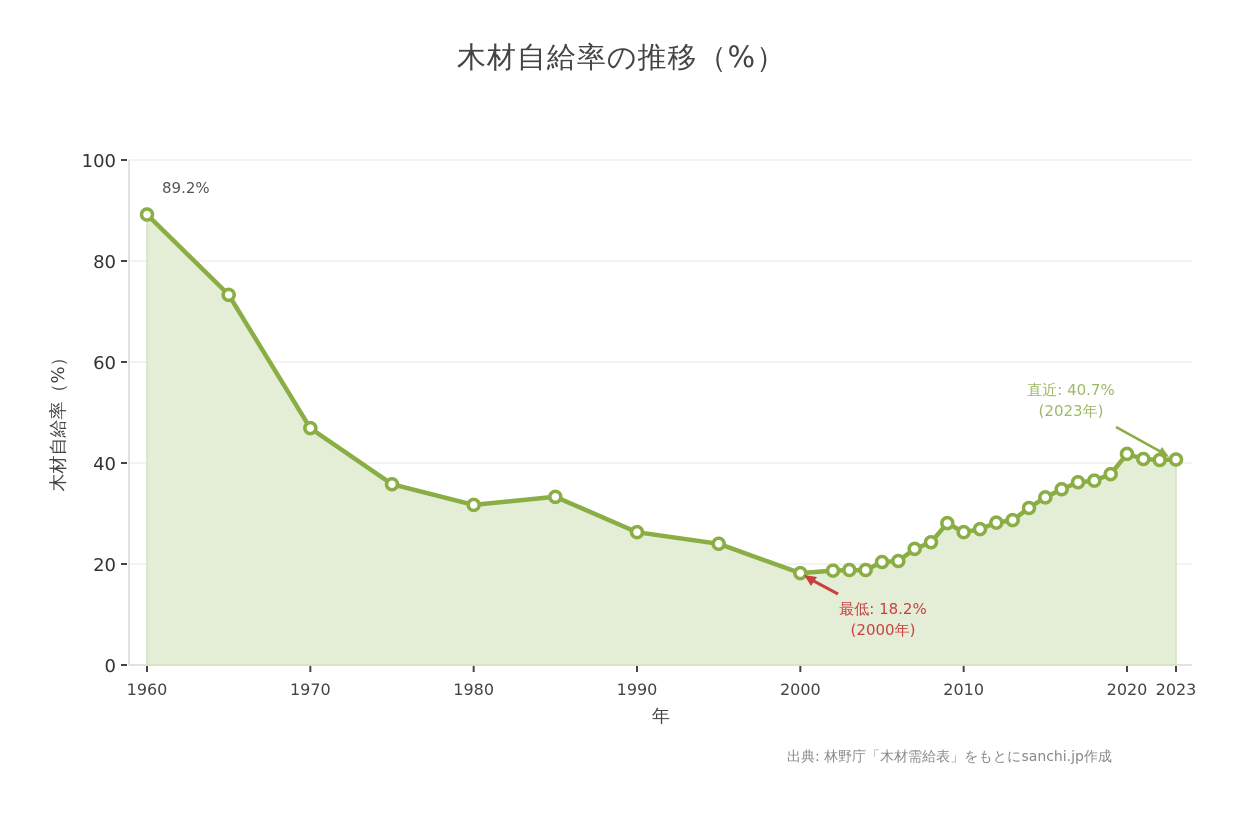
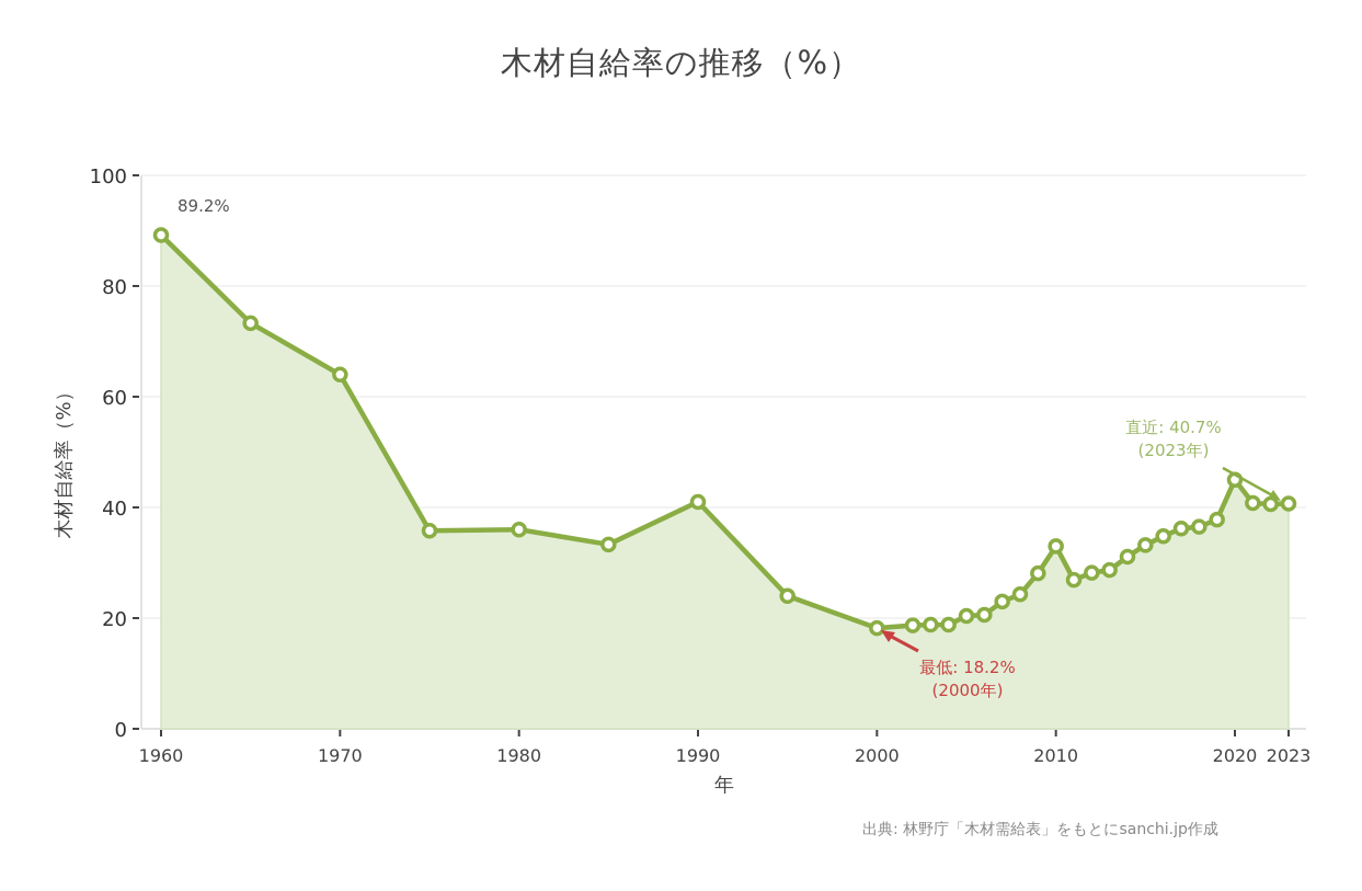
1970: 47 -> 64
1980: 32 -> 36
1990: 26 -> 41
2010: 26 -> 33
2020: 42 -> 45
